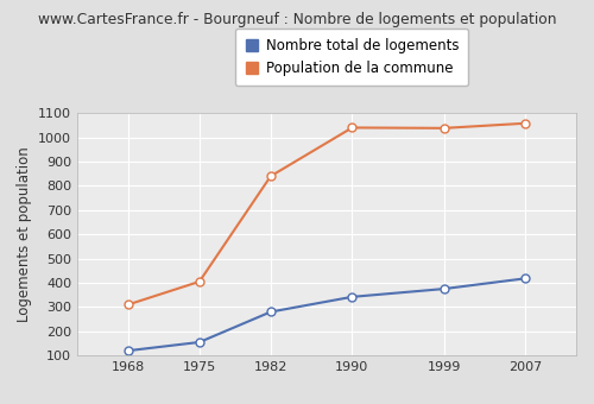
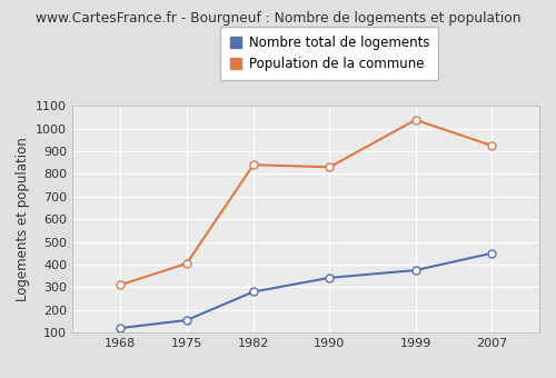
Population de la commune/1990: 1040 -> 830
Nombre total de logements/2007: 418 -> 450
Population de la commune/2007: 1058 -> 925
